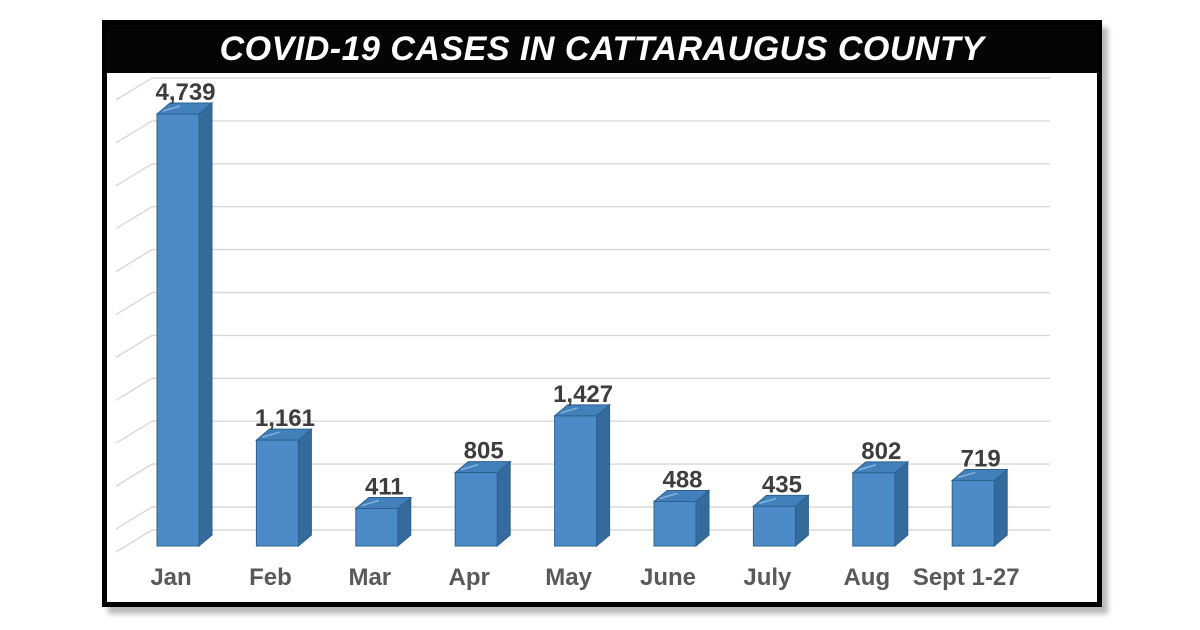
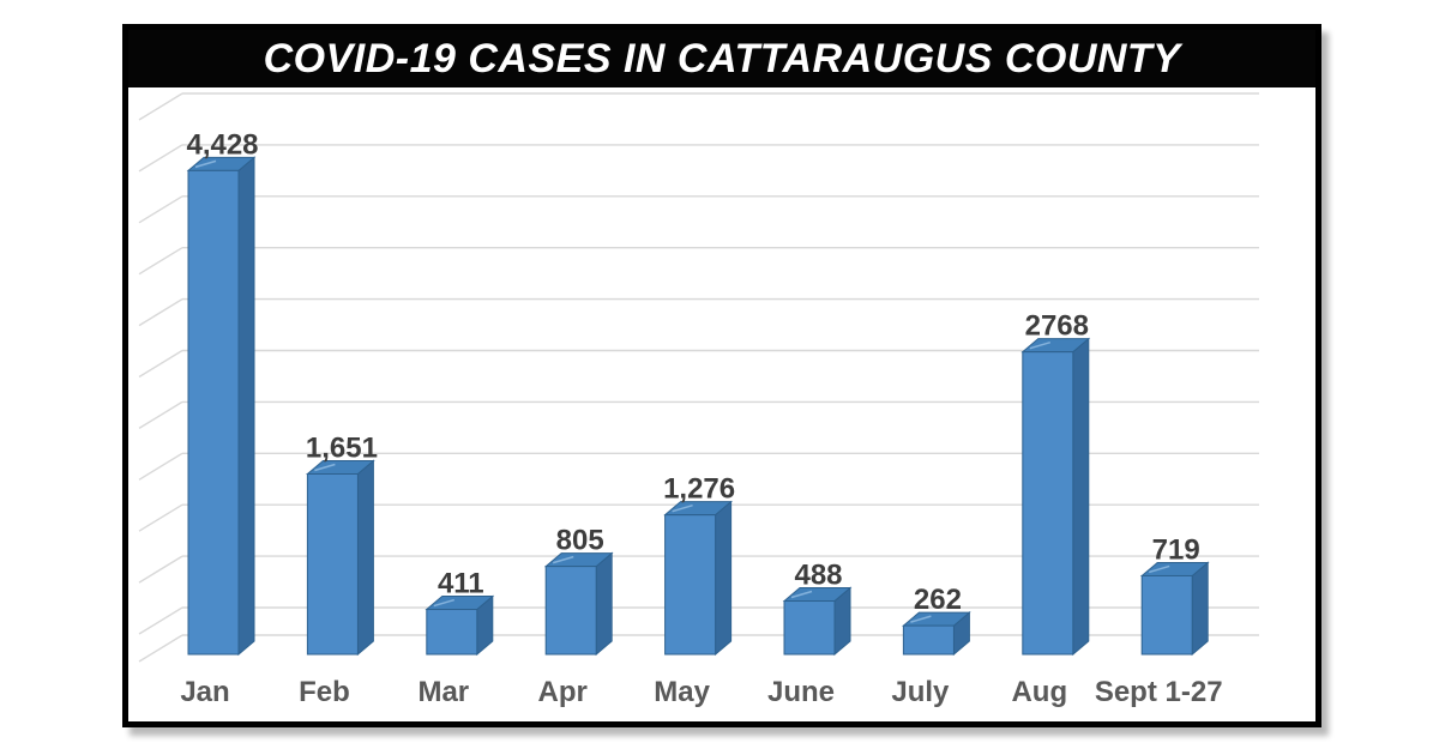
Jan: 4,739 -> 4,428
Feb: 1,161 -> 1,651
May: 1,427 -> 1,276
July: 435 -> 262
Aug: 802 -> 2768
